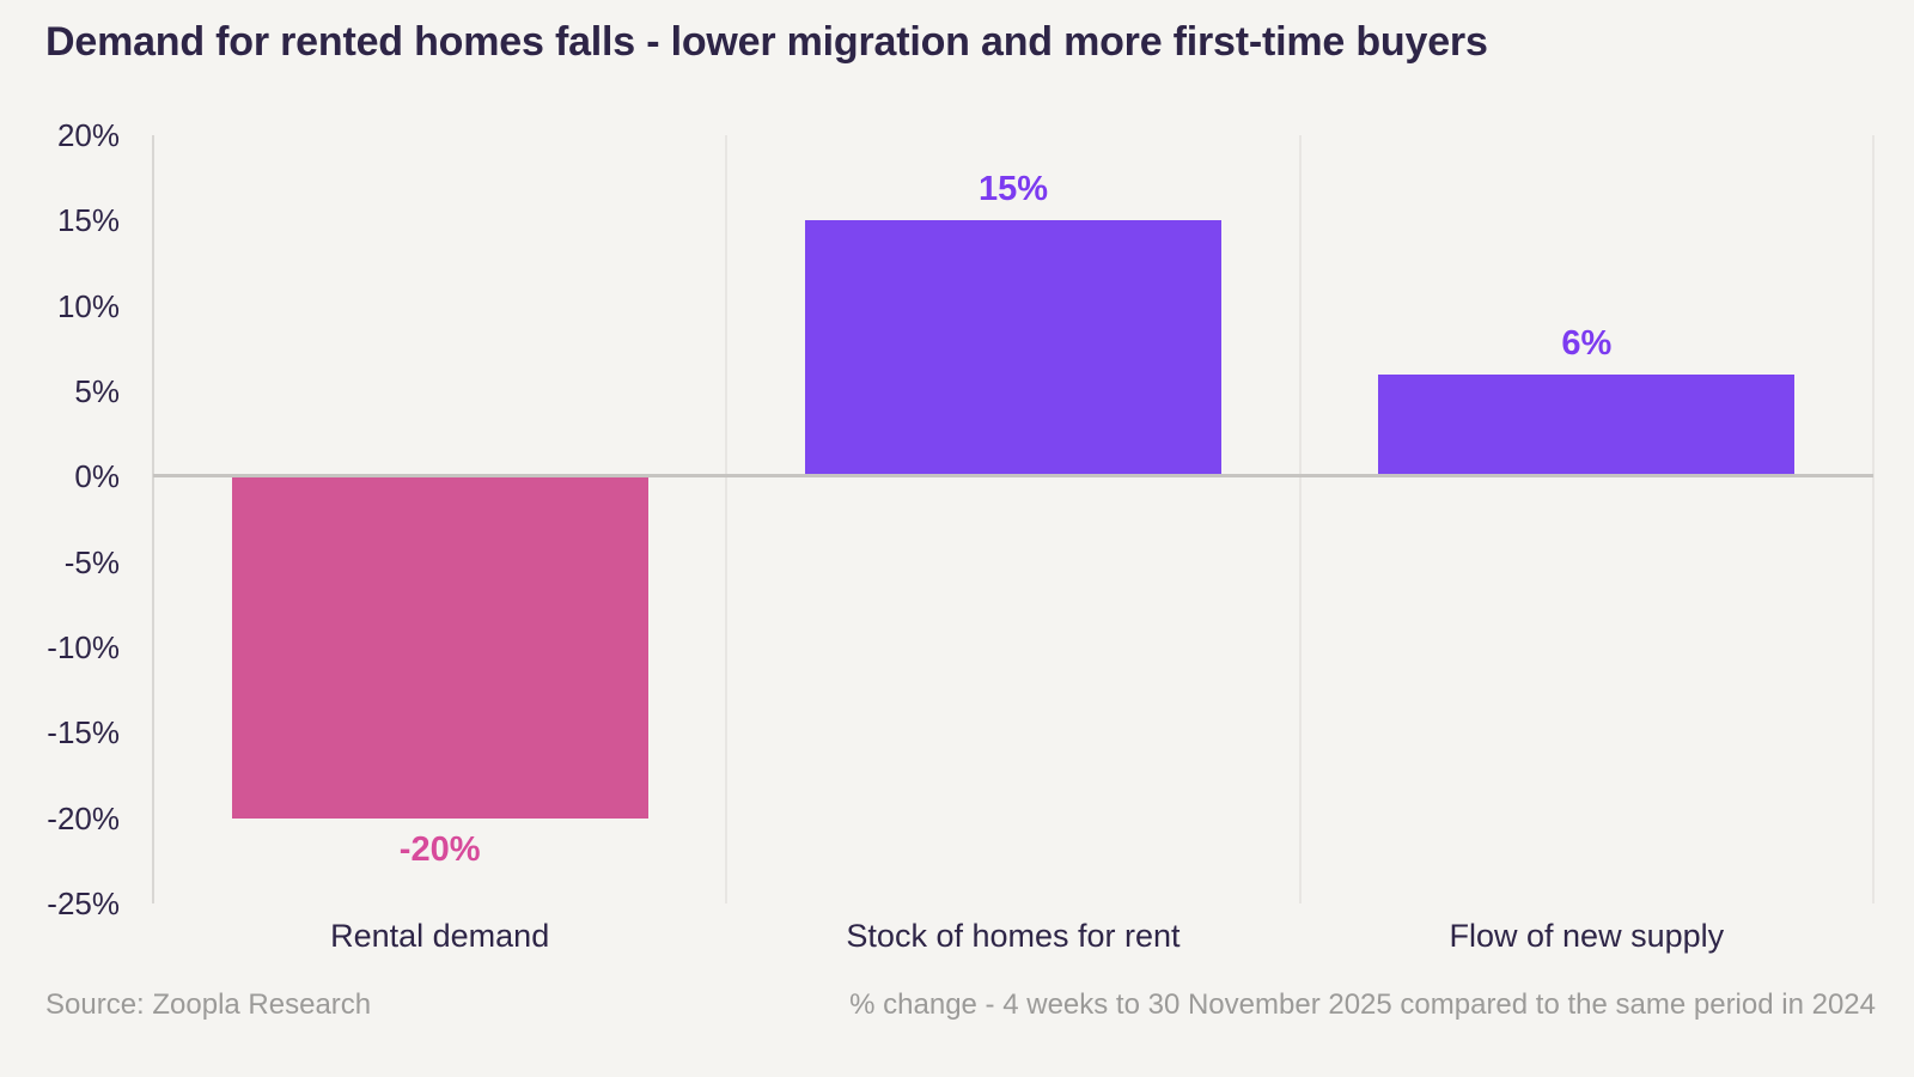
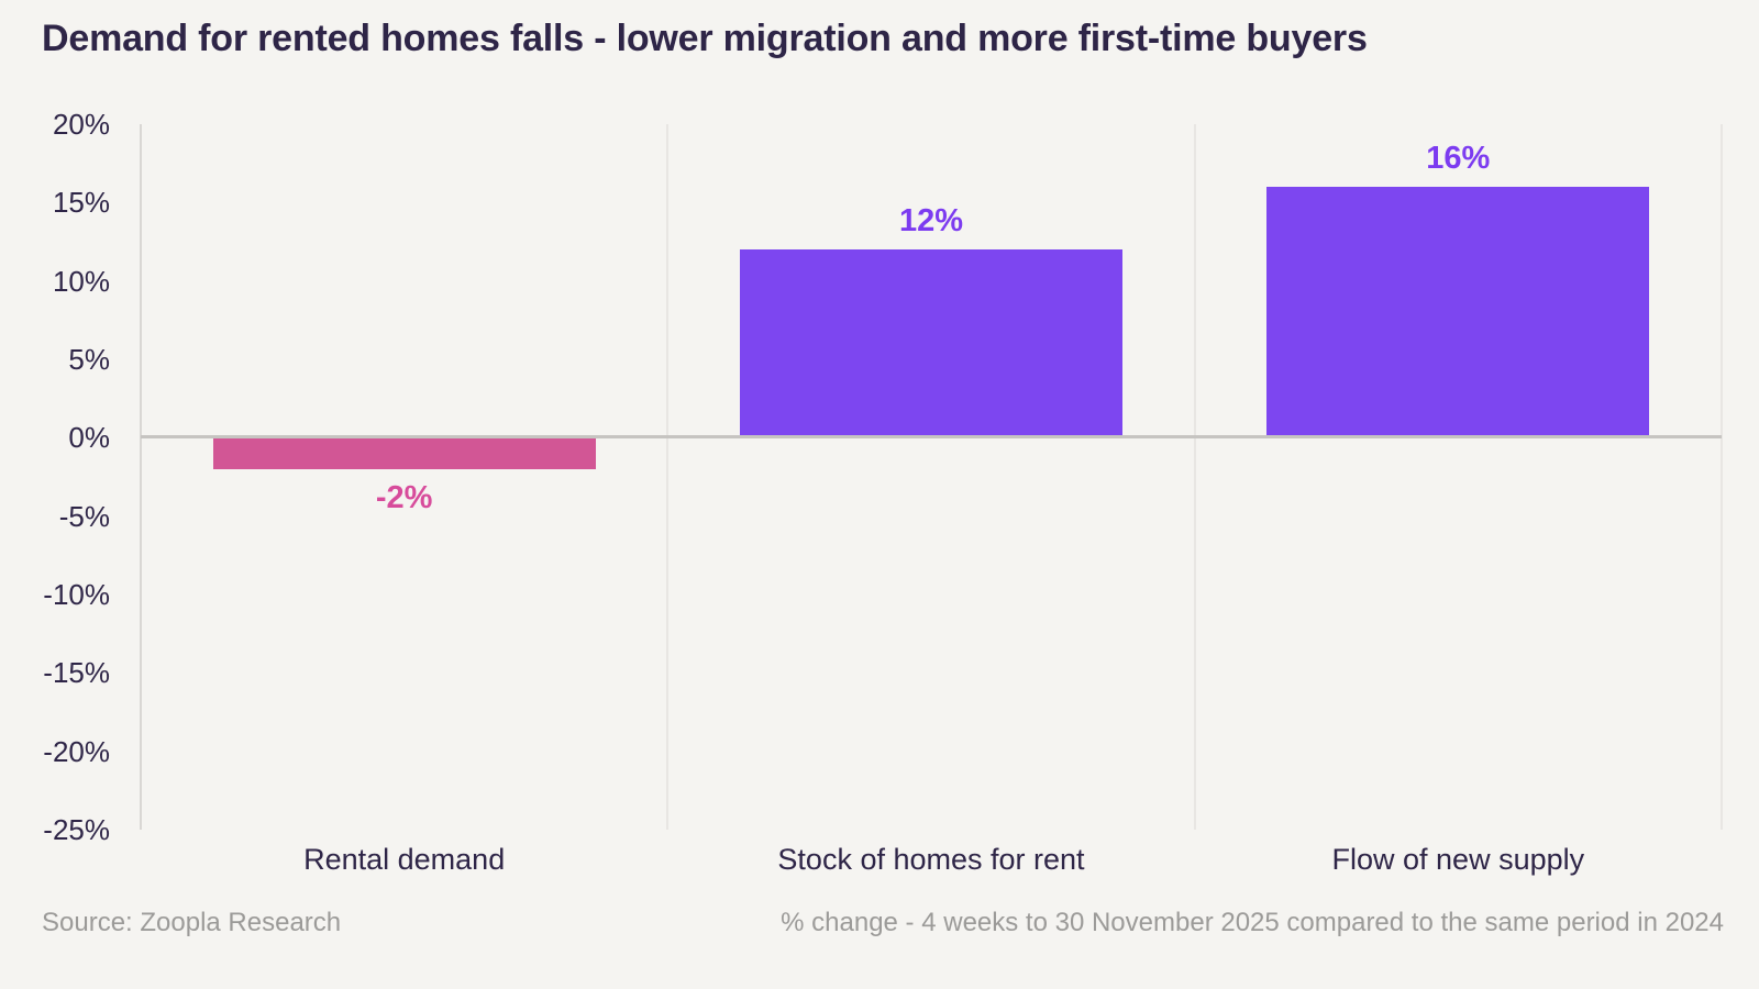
Rental demand: -20% -> -2%
Stock of homes for rent: 15% -> 12%
Flow of new supply: 6% -> 16%
